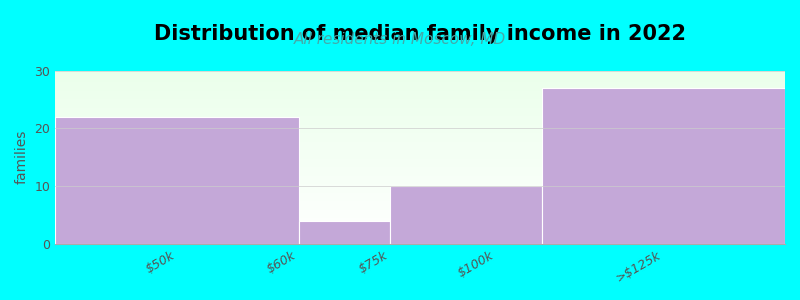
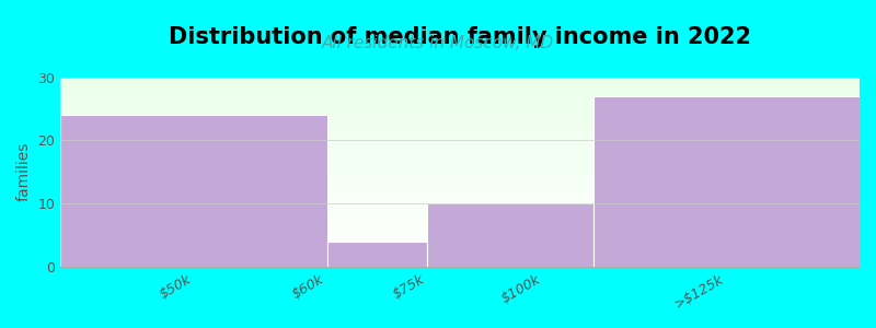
$50k: 22 -> 24
